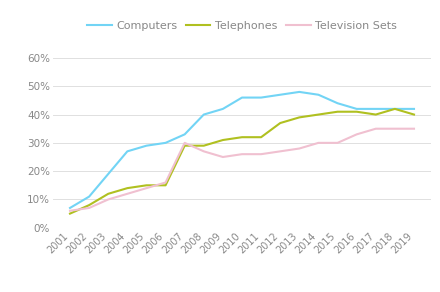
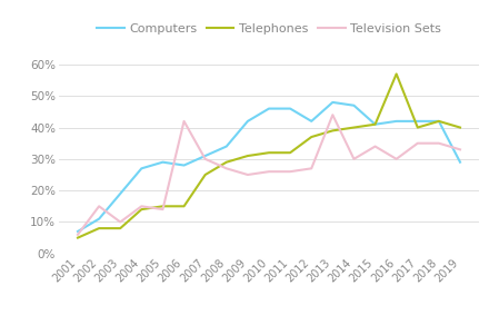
Television Sets/2002: 7% -> 15%
Telephones/2003: 12% -> 8%
Television Sets/2004: 12% -> 15%
Computers/2006: 30% -> 28%
Television Sets/2006: 16% -> 42%
Computers/2007: 33% -> 31%
Telephones/2007: 29% -> 25%
Computers/2008: 40% -> 34%
Computers/2012: 47% -> 42%
Television Sets/2013: 28% -> 44%
Computers/2015: 44% -> 41%
Television Sets/2015: 30% -> 34%
Telephones/2016: 41% -> 57%
Television Sets/2016: 33% -> 30%
Computers/2019: 42% -> 29%
Television Sets/2019: 35% -> 33%
